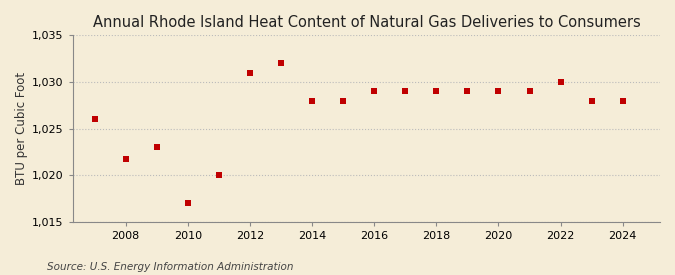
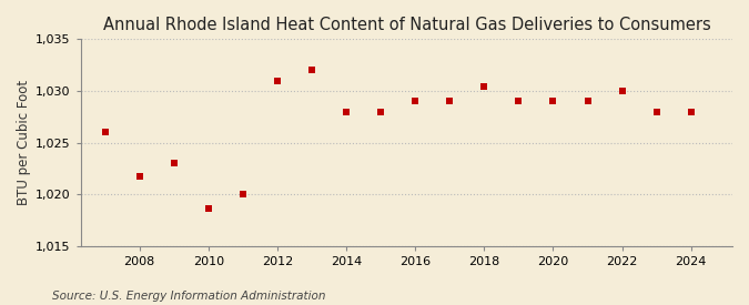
2010: 1,017.0 -> 1,018.6
2018: 1,029.0 -> 1,030.4
